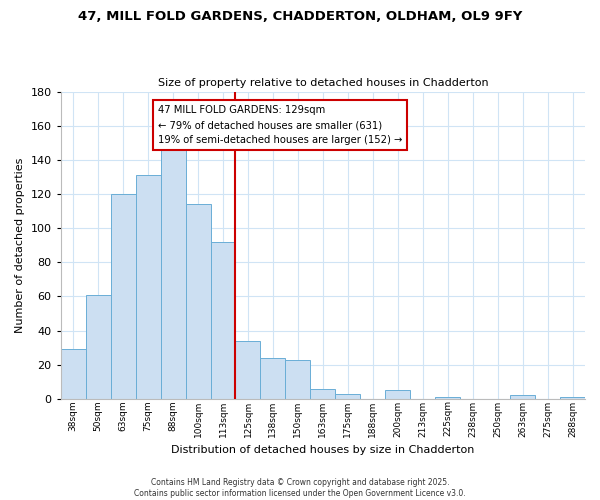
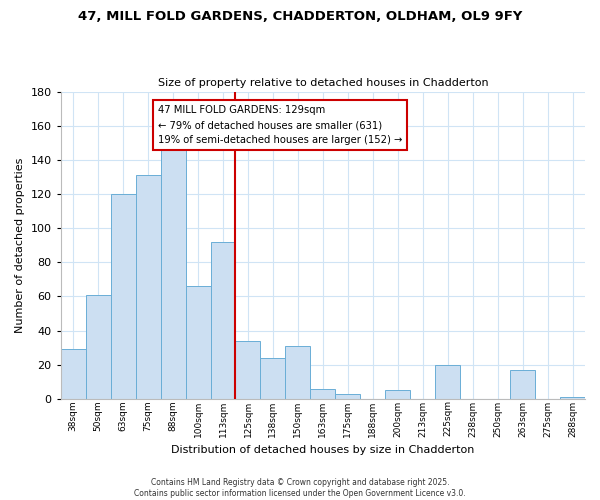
100sqm: 114 -> 66
150sqm: 23 -> 31
225sqm: 1 -> 20
263sqm: 2 -> 17
